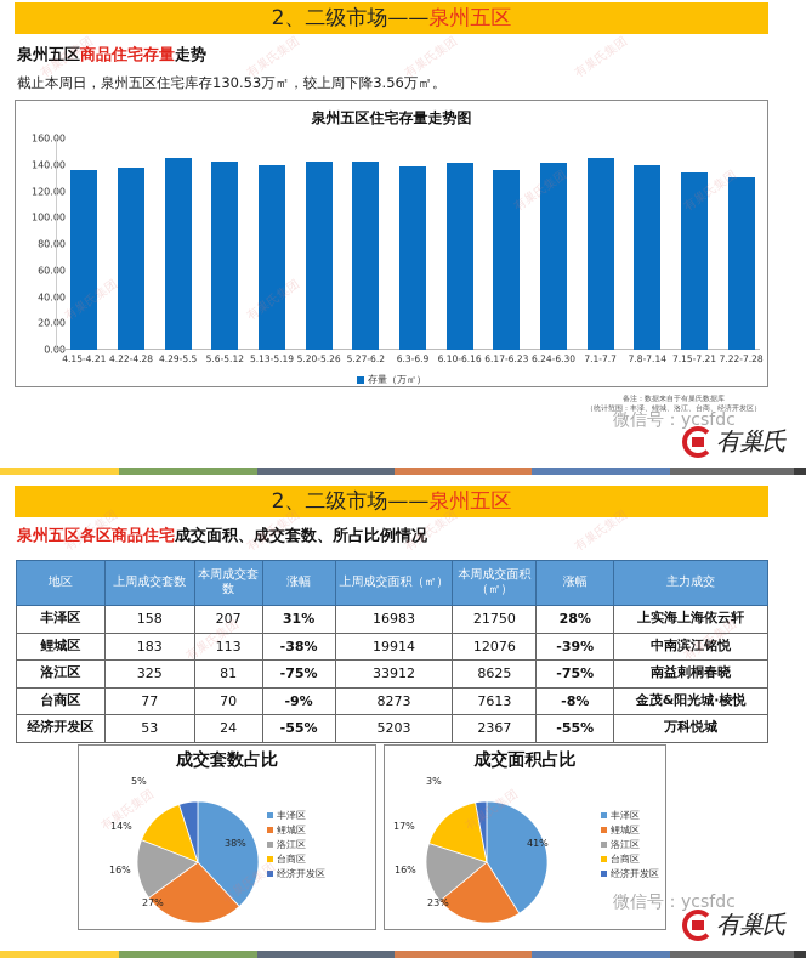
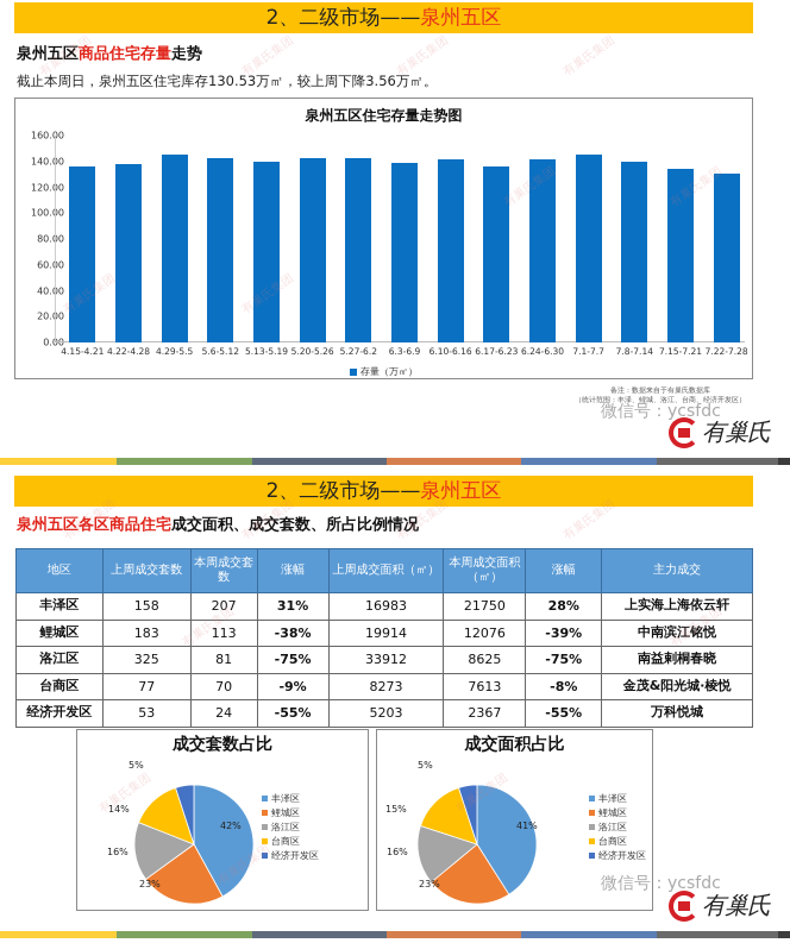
成交套数占比/丰泽区: 38% -> 42%
成交套数占比/鲤城区: 27% -> 23%
成交面积占比/台商区: 17% -> 15%
成交面积占比/经济开发区: 3% -> 5%
